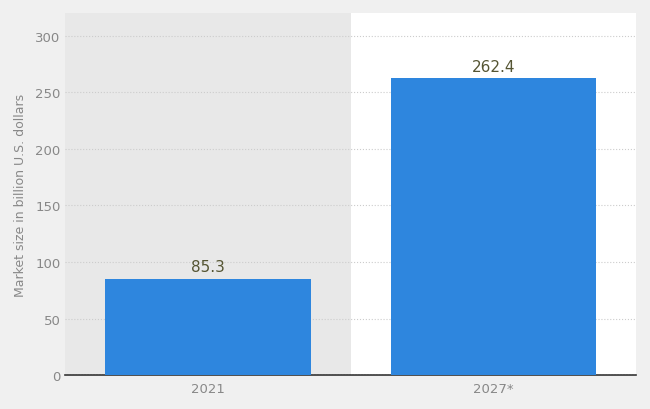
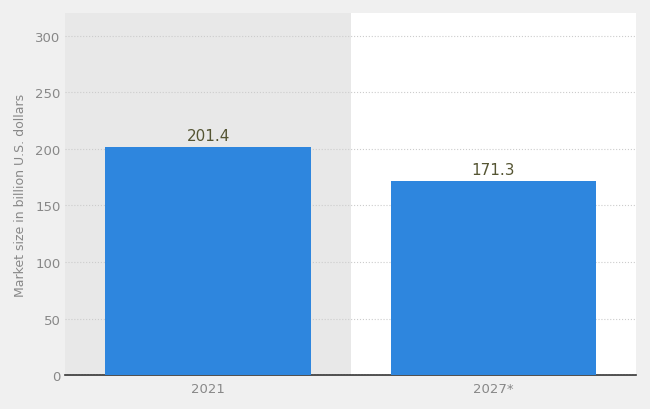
2021: 85.3 -> 201.4
2027*: 262.4 -> 171.3
